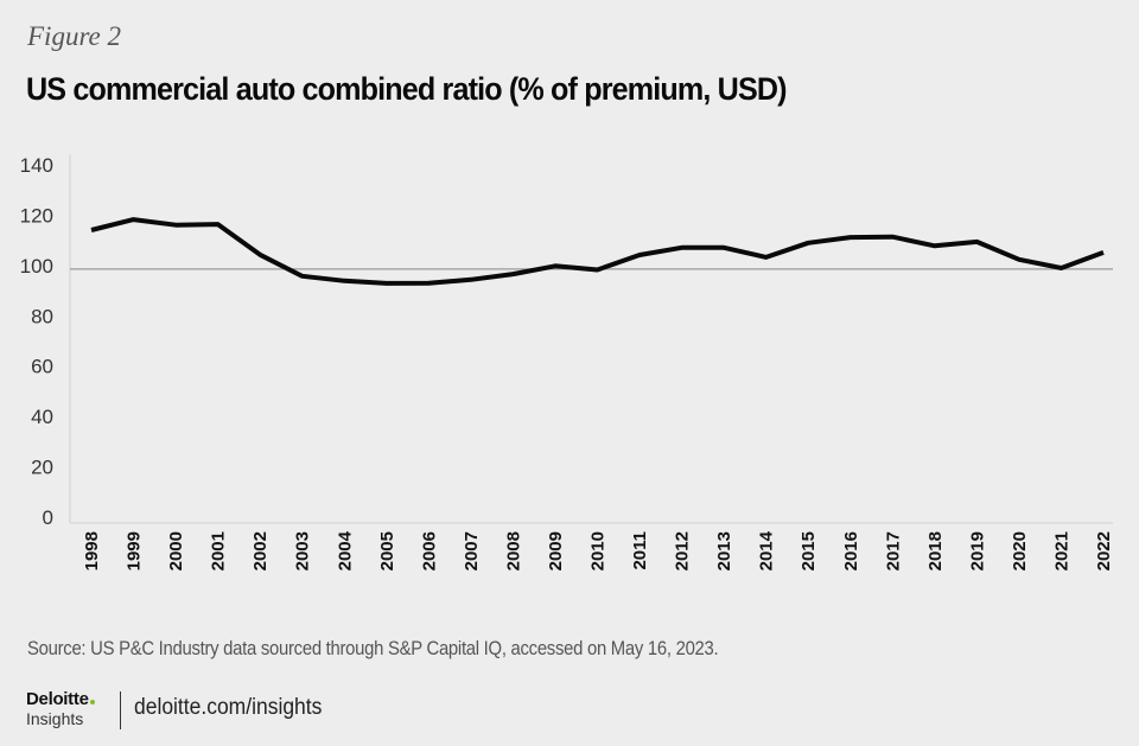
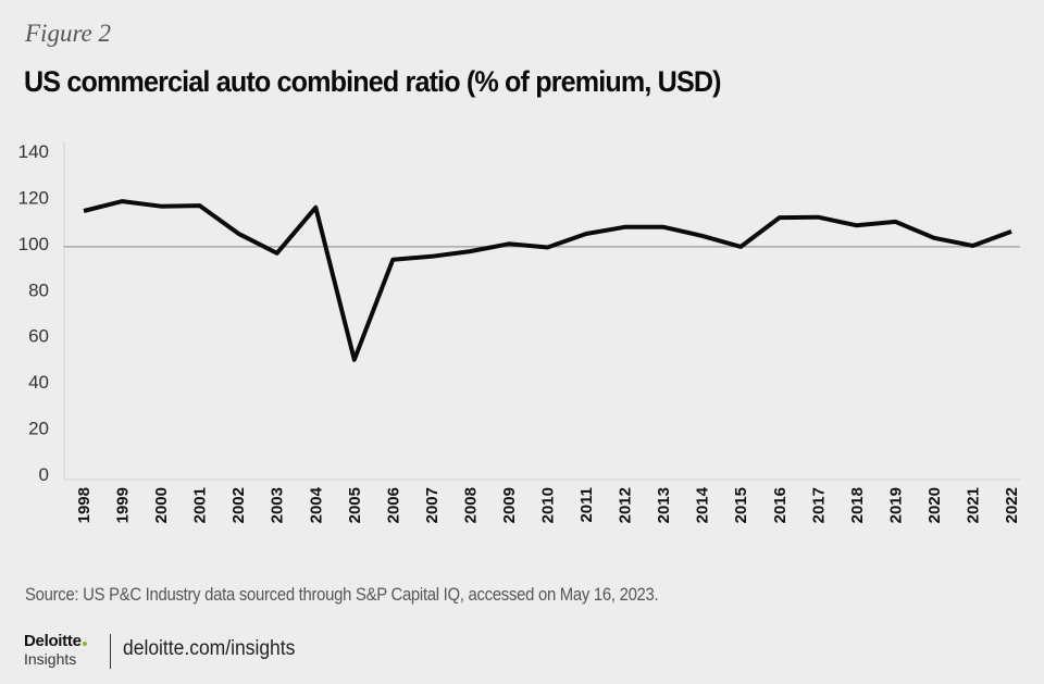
2004: 95 -> 117
2005: 94 -> 51
2015: 110 -> 100
